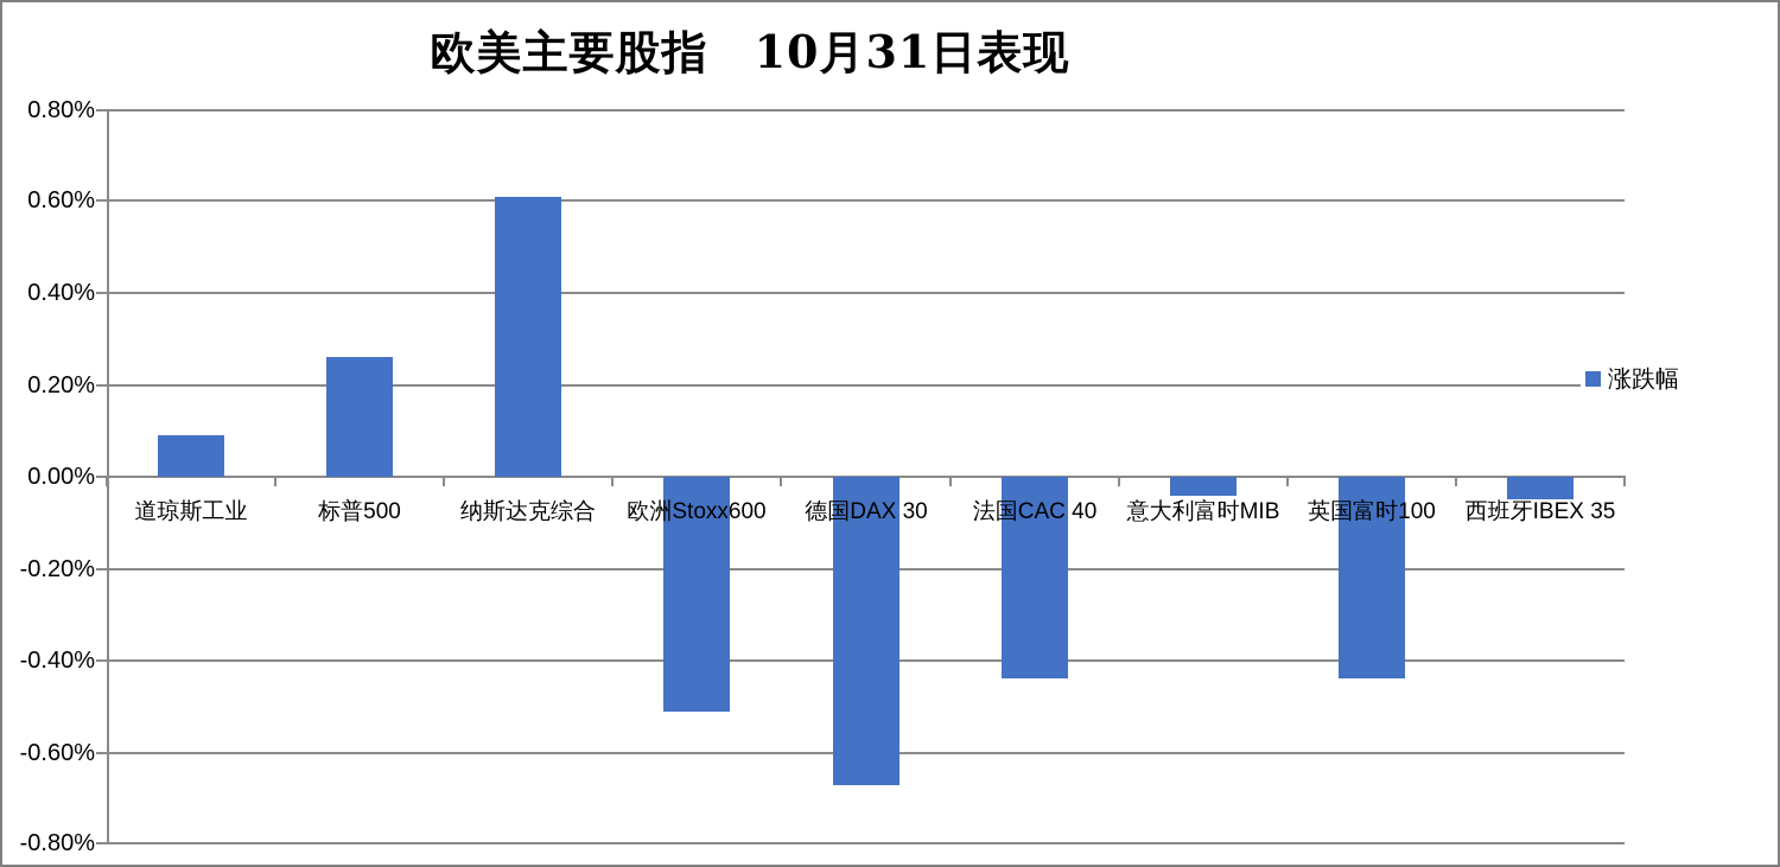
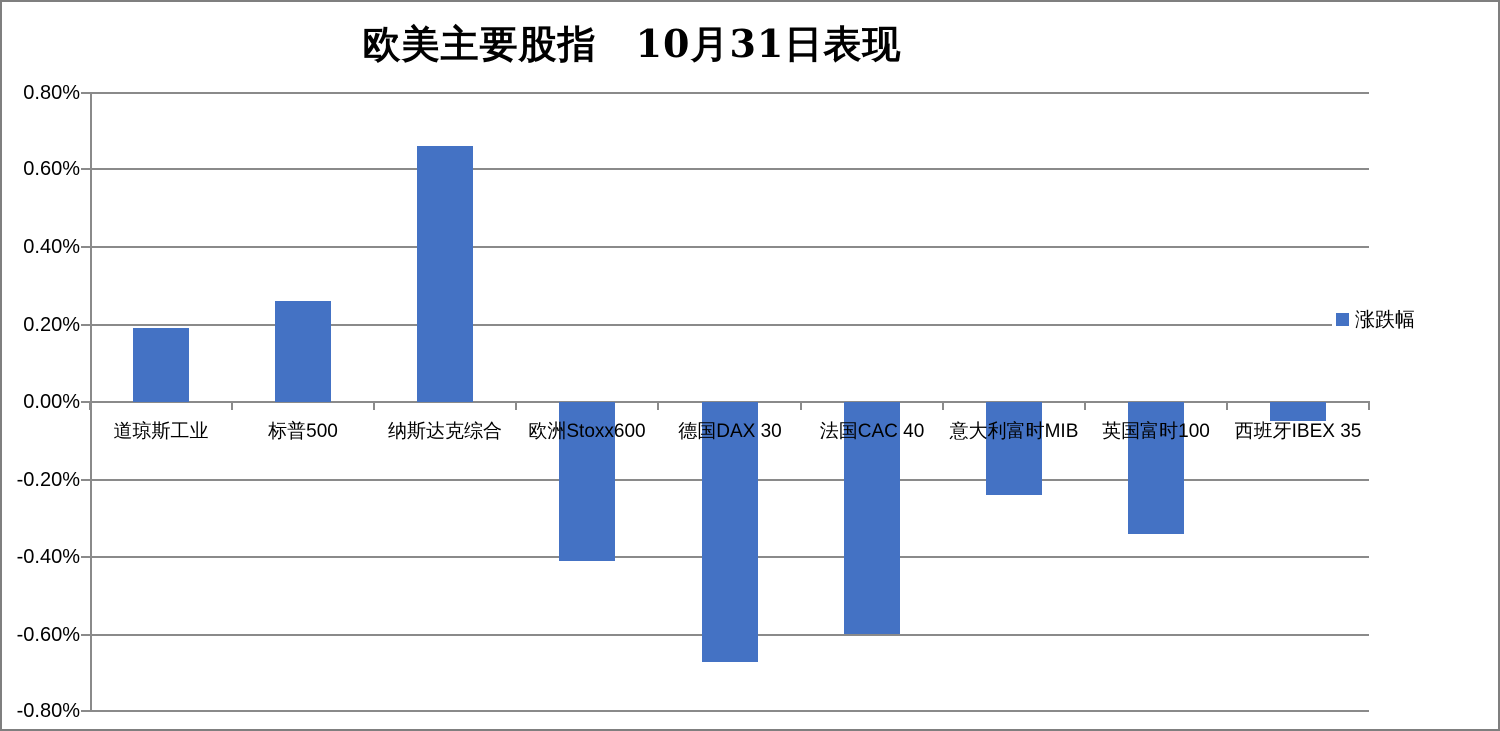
道琼斯工业: 0.09% -> 0.19%
纳斯达克综合: 0.61% -> 0.66%
欧洲Stoxx600: -0.51% -> -0.41%
法国CAC 40: -0.44% -> -0.60%
意大利富时MIB: -0.04% -> -0.24%
英国富时100: -0.44% -> -0.34%
